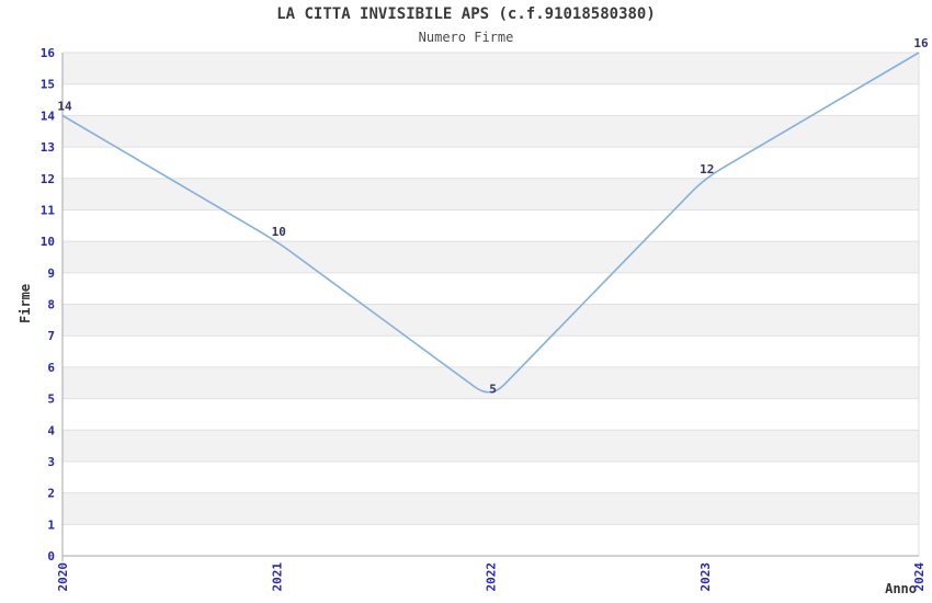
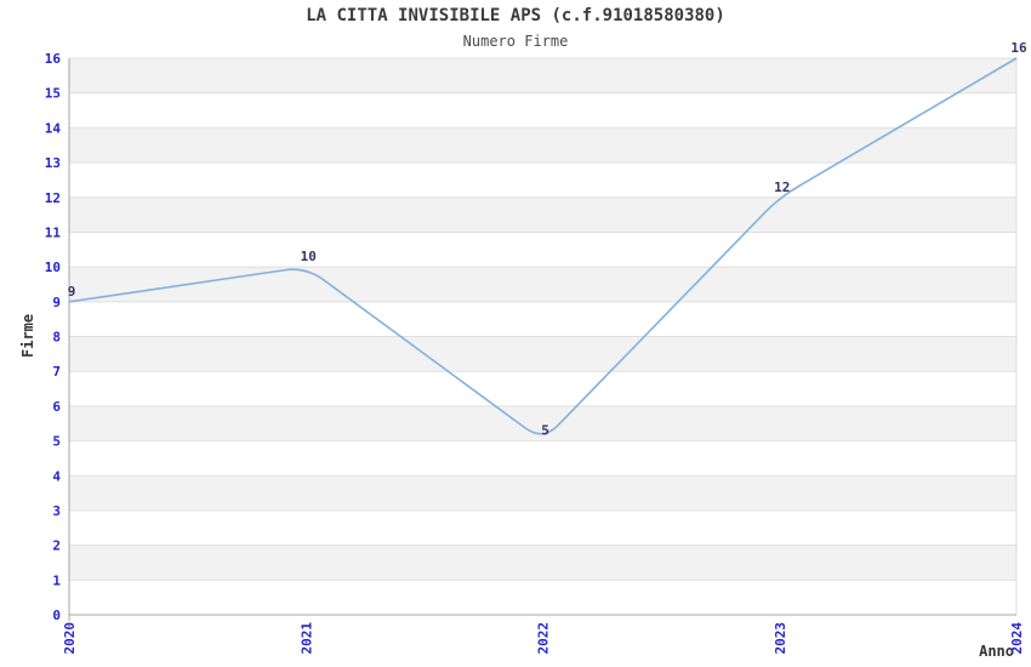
2020: 14 -> 9
